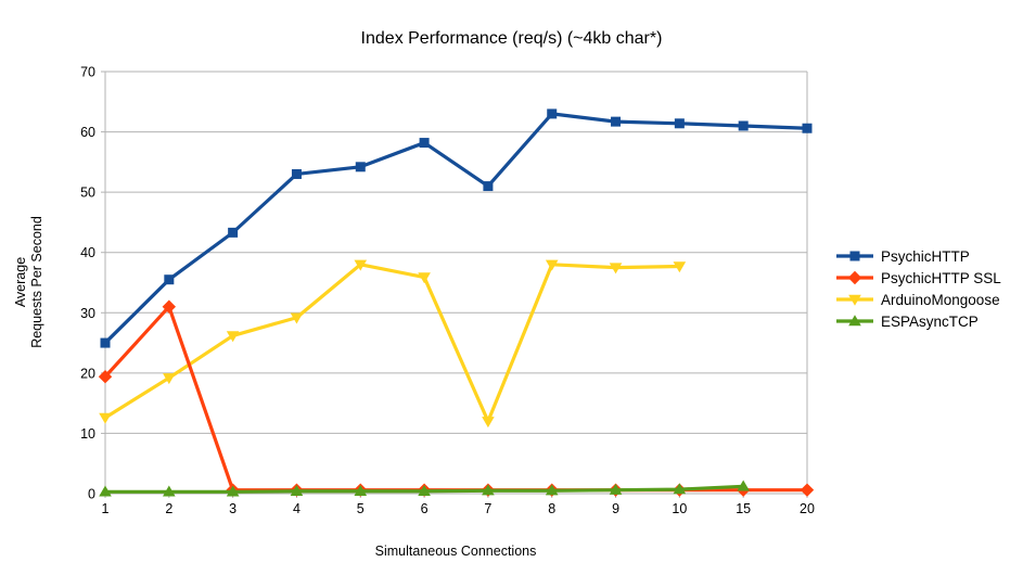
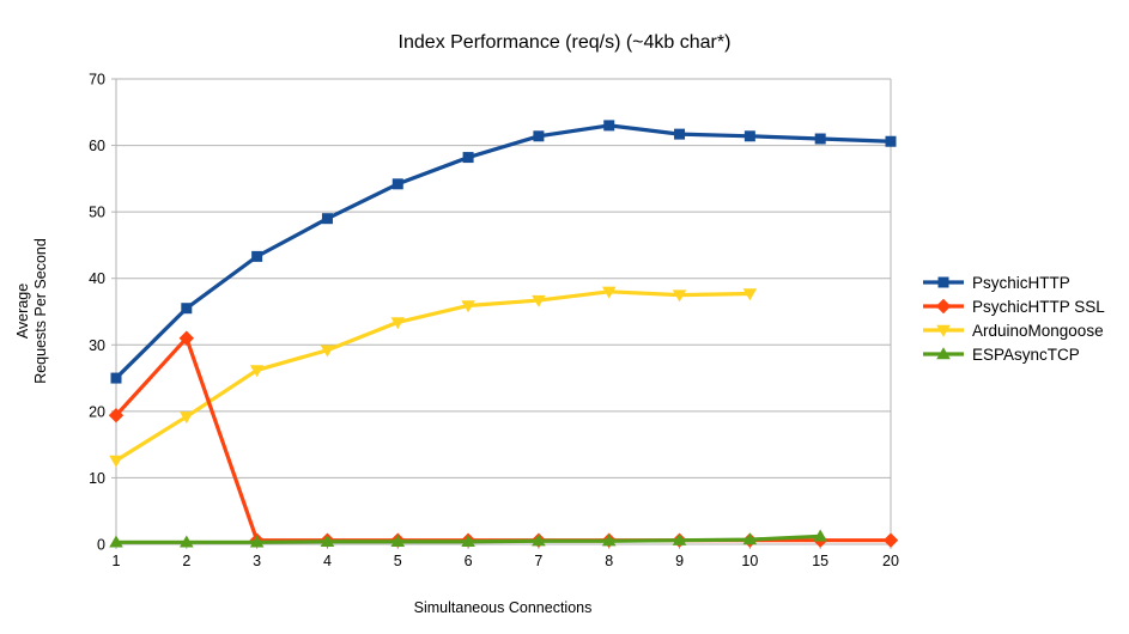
PsychicHTTP/4: 53 -> 49
ArduinoMongoose/5: 38 -> 33
PsychicHTTP/7: 51 -> 61
ArduinoMongoose/7: 12 -> 37
